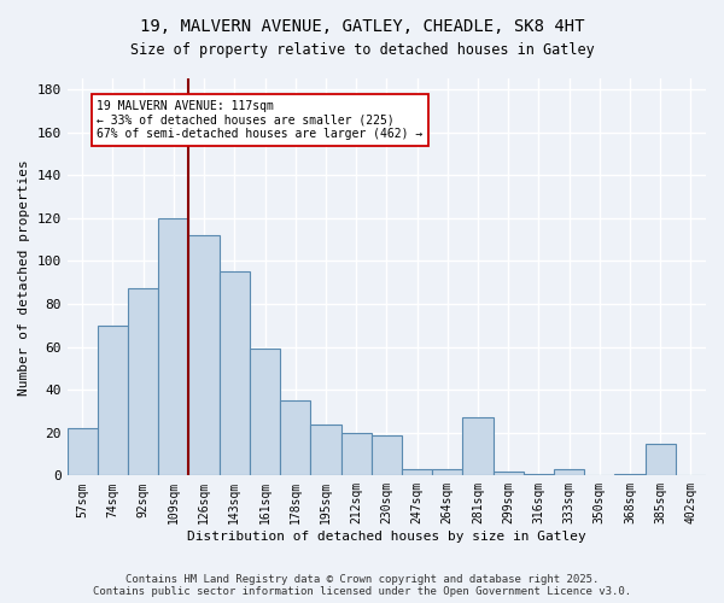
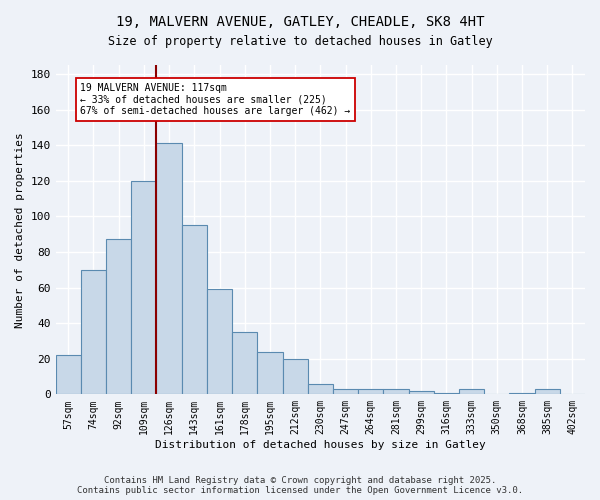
126sqm: 112 -> 141
230sqm: 19 -> 6
281sqm: 27 -> 3
385sqm: 15 -> 3
